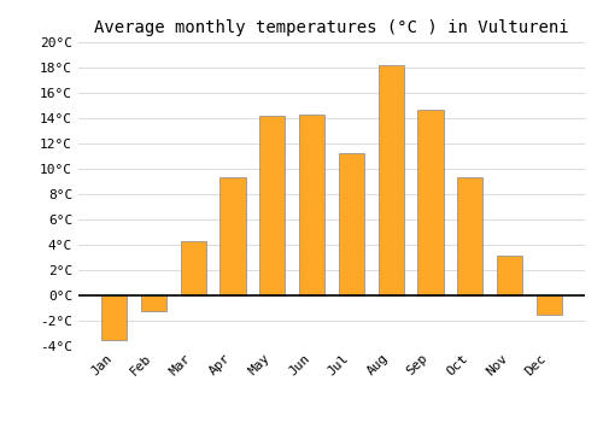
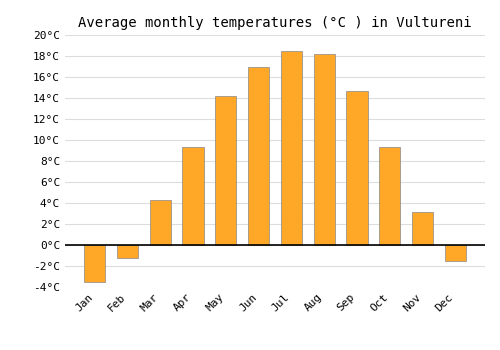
Jun: 14.3°C -> 17.0°C
Jul: 11.2°C -> 18.5°C
